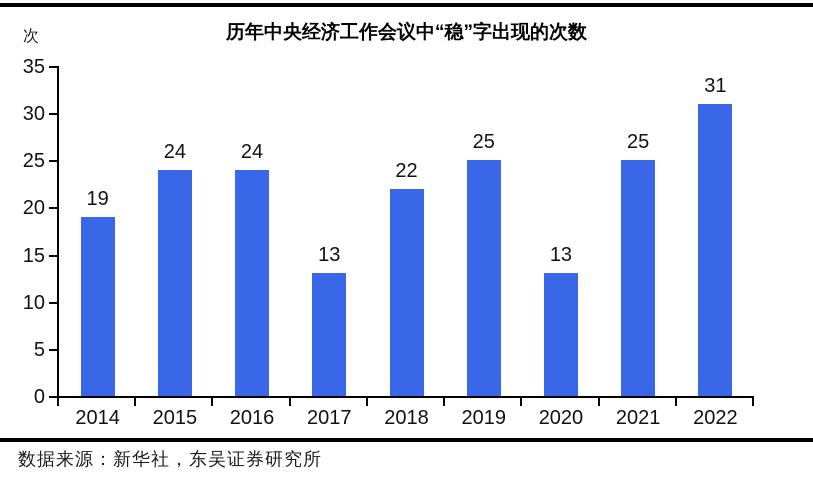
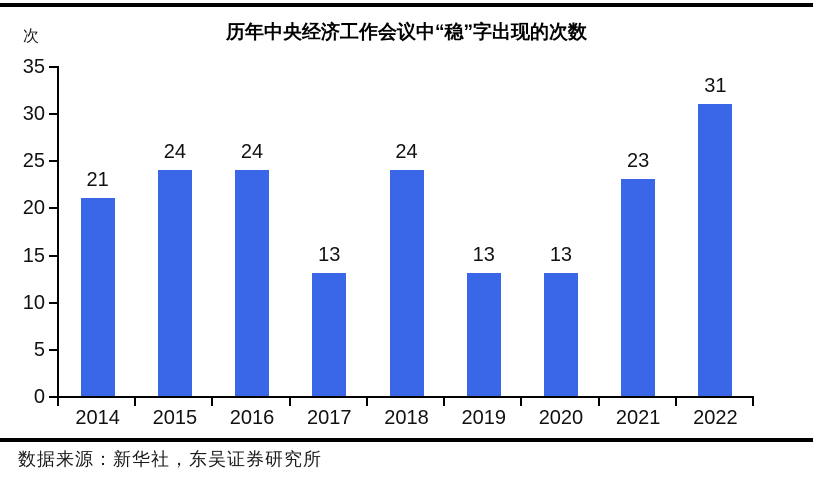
2014: 19 -> 21
2018: 22 -> 24
2019: 25 -> 13
2021: 25 -> 23
